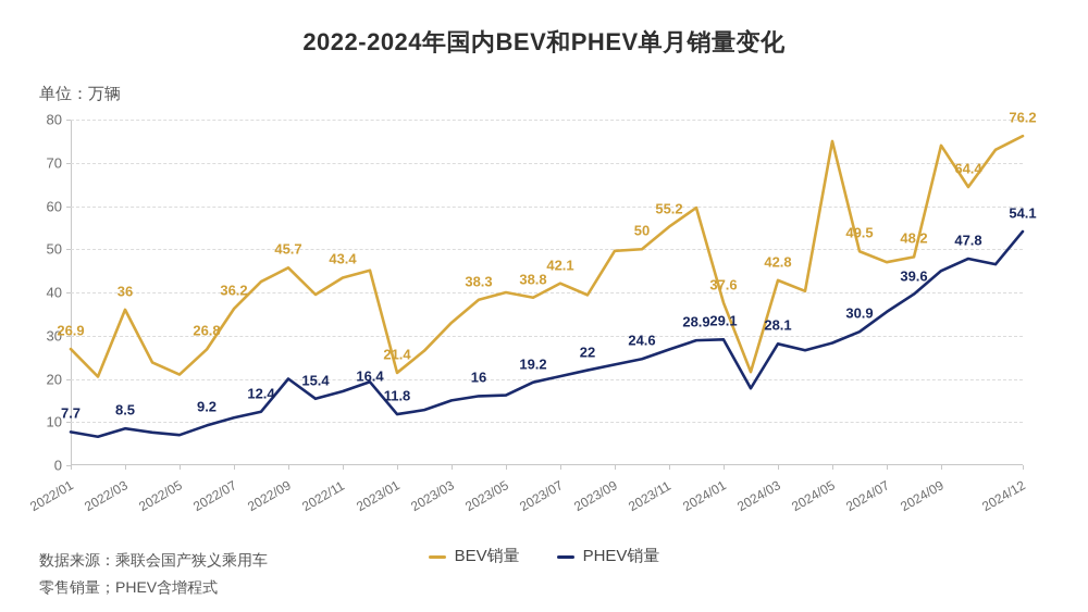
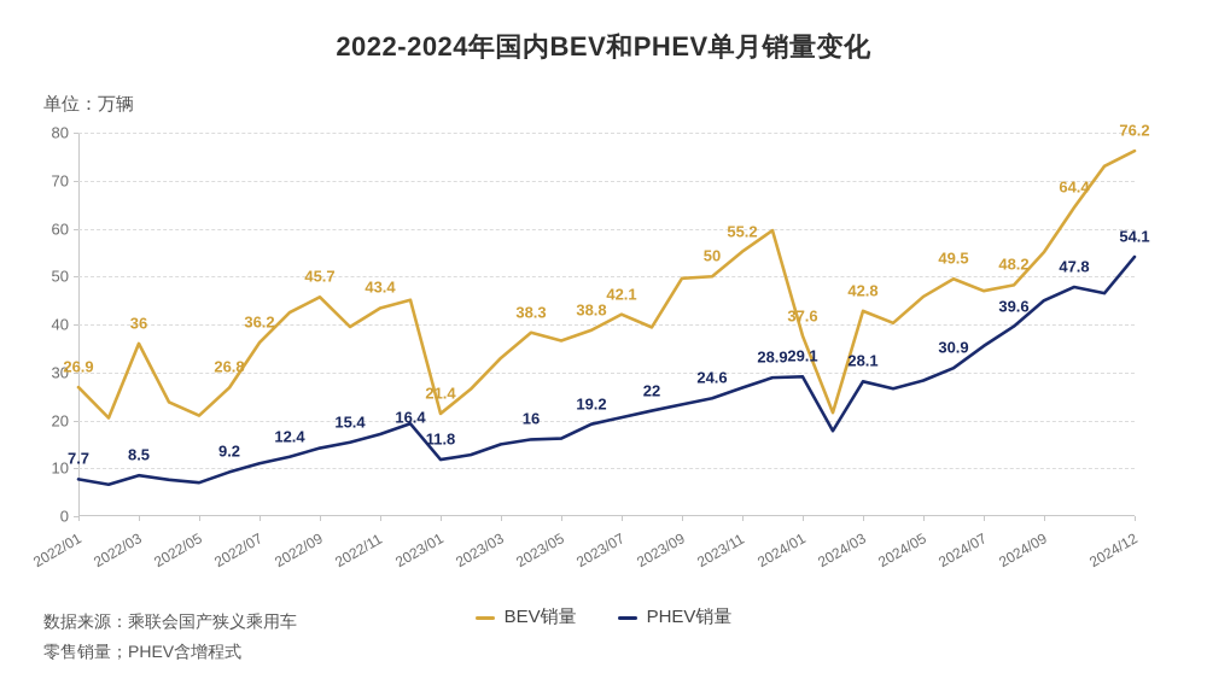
PHEV销量/2022/09: 20 -> 14
BEV销量/2023/05: 40 -> 37
BEV销量/2024/05: 75 -> 46
BEV销量/2024/09: 74 -> 55
